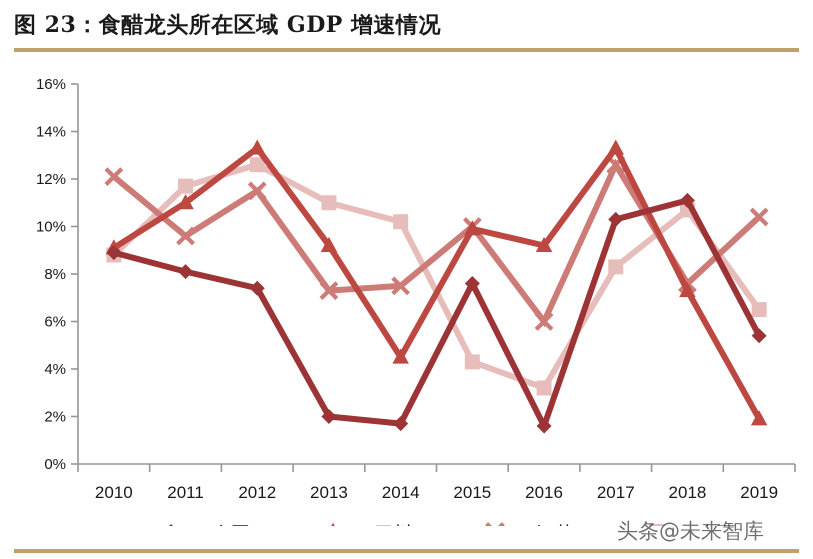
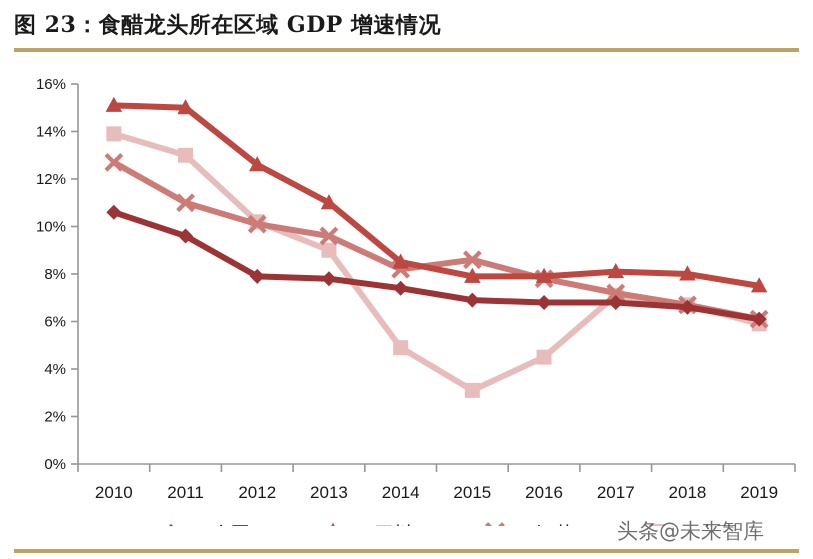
全国/2010: 8.9% -> 10.6%
四川/2010: 9.1% -> 15.1%
江苏/2010: 12.1% -> 12.7%
山西/2010: 8.8% -> 13.9%
全国/2011: 8.1% -> 9.6%
四川/2011: 11.0% -> 15.0%
江苏/2011: 9.6% -> 11.0%
山西/2011: 11.7% -> 13.0%
全国/2012: 7.4% -> 7.9%
四川/2012: 13.3% -> 12.6%
江苏/2012: 11.5% -> 10.1%
山西/2012: 12.6% -> 10.2%
全国/2013: 2.0% -> 7.8%
四川/2013: 9.2% -> 11.0%
江苏/2013: 7.3% -> 9.6%
山西/2013: 11.0% -> 9.0%
全国/2014: 1.7% -> 7.4%
四川/2014: 4.5% -> 8.5%
江苏/2014: 7.5% -> 8.2%
山西/2014: 10.2% -> 4.9%
全国/2015: 7.6% -> 6.9%
四川/2015: 9.9% -> 7.9%
江苏/2015: 10.0% -> 8.6%
山西/2015: 4.3% -> 3.1%
全国/2016: 1.6% -> 6.8%
四川/2016: 9.2% -> 7.9%
江苏/2016: 6.0% -> 7.8%
山西/2016: 3.2% -> 4.5%
全国/2017: 10.3% -> 6.8%
四川/2017: 13.3% -> 8.1%
江苏/2017: 12.6% -> 7.2%
山西/2017: 8.3% -> 7.1%
全国/2018: 11.1% -> 6.6%
四川/2018: 7.3% -> 8.0%
江苏/2018: 7.6% -> 6.7%
山西/2018: 10.7% -> 6.7%
全国/2019: 5.4% -> 6.1%
四川/2019: 1.9% -> 7.5%
江苏/2019: 10.4% -> 6.1%
山西/2019: 6.5% -> 5.9%
